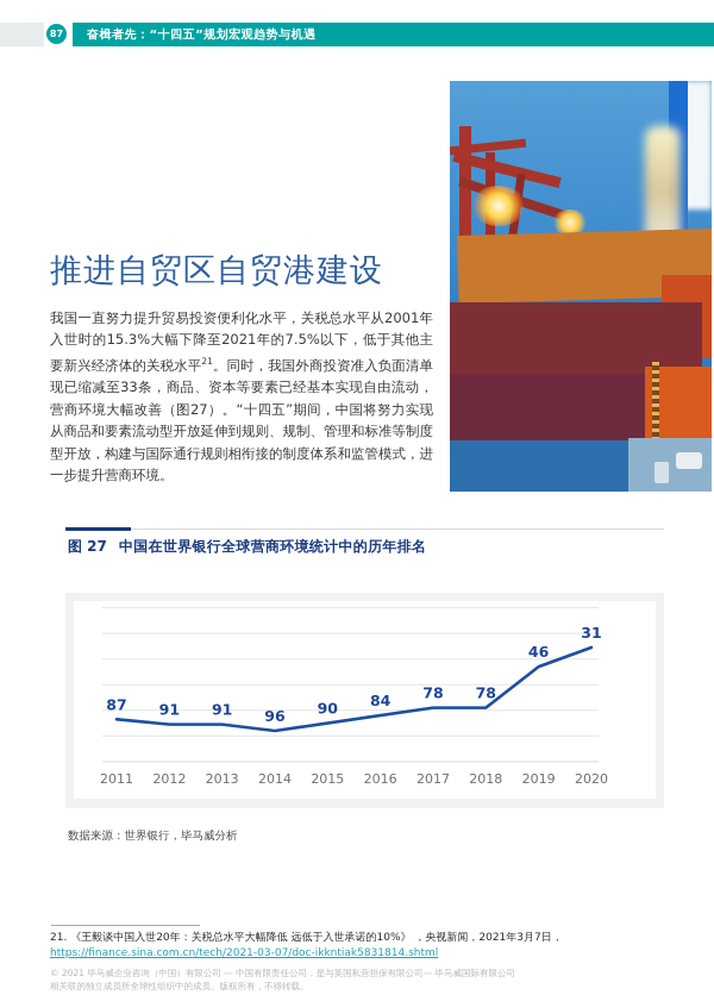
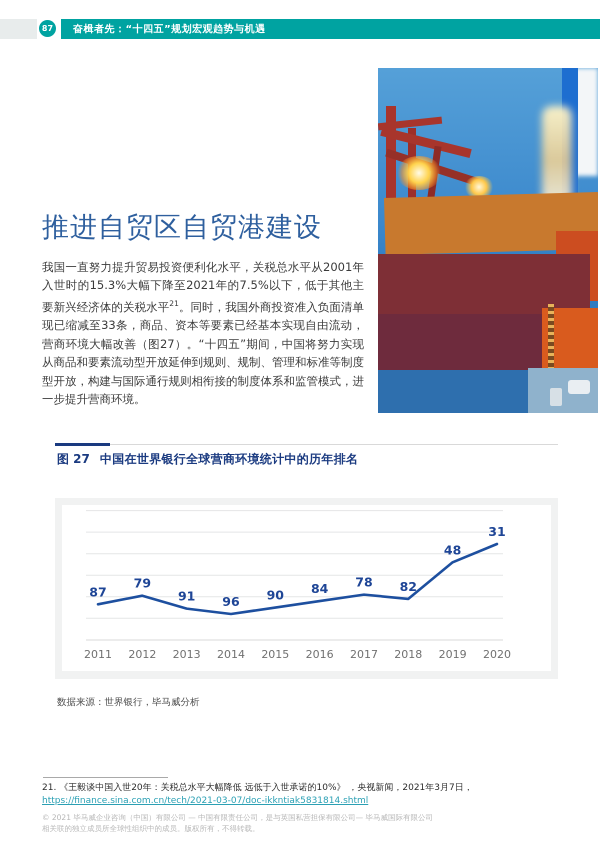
2012: 91 -> 79
2018: 78 -> 82
2019: 46 -> 48
